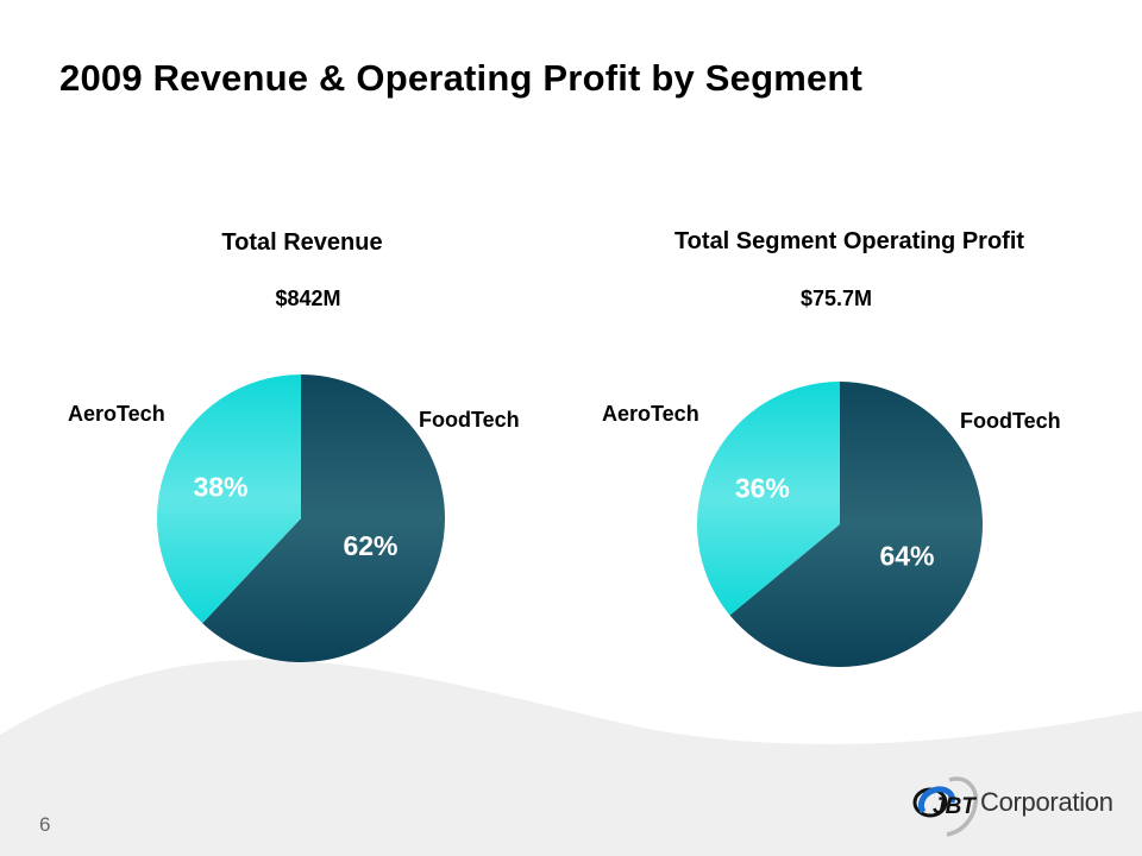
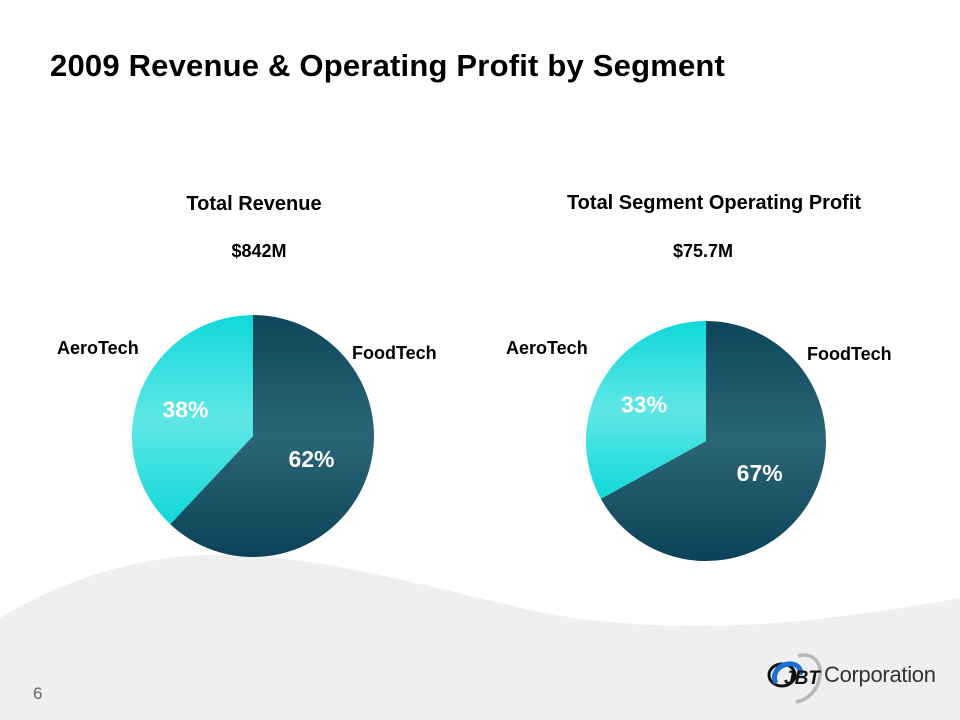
Total Segment Operating Profit/FoodTech: 64% -> 67%
Total Segment Operating Profit/AeroTech: 36% -> 33%
